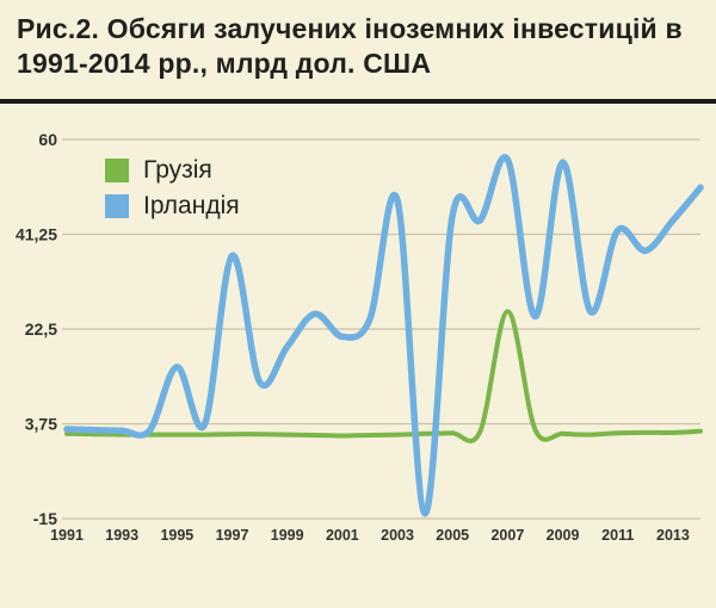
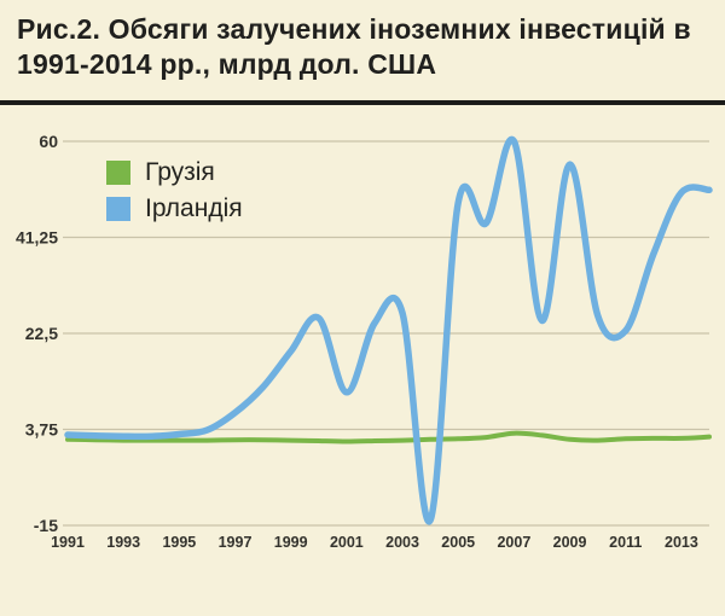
Ірландія/1995: 15 -> 3
Ірландія/1997: 37 -> 7
Ірландія/2001: 21 -> 11
Ірландія/2003: 48 -> 26
Ірландія/2005: 45 -> 48
Грузія/2007: 26 -> 3
Ірландія/2007: 56 -> 60
Ірландія/2011: 42 -> 23
Ірландія/2013: 44 -> 50
